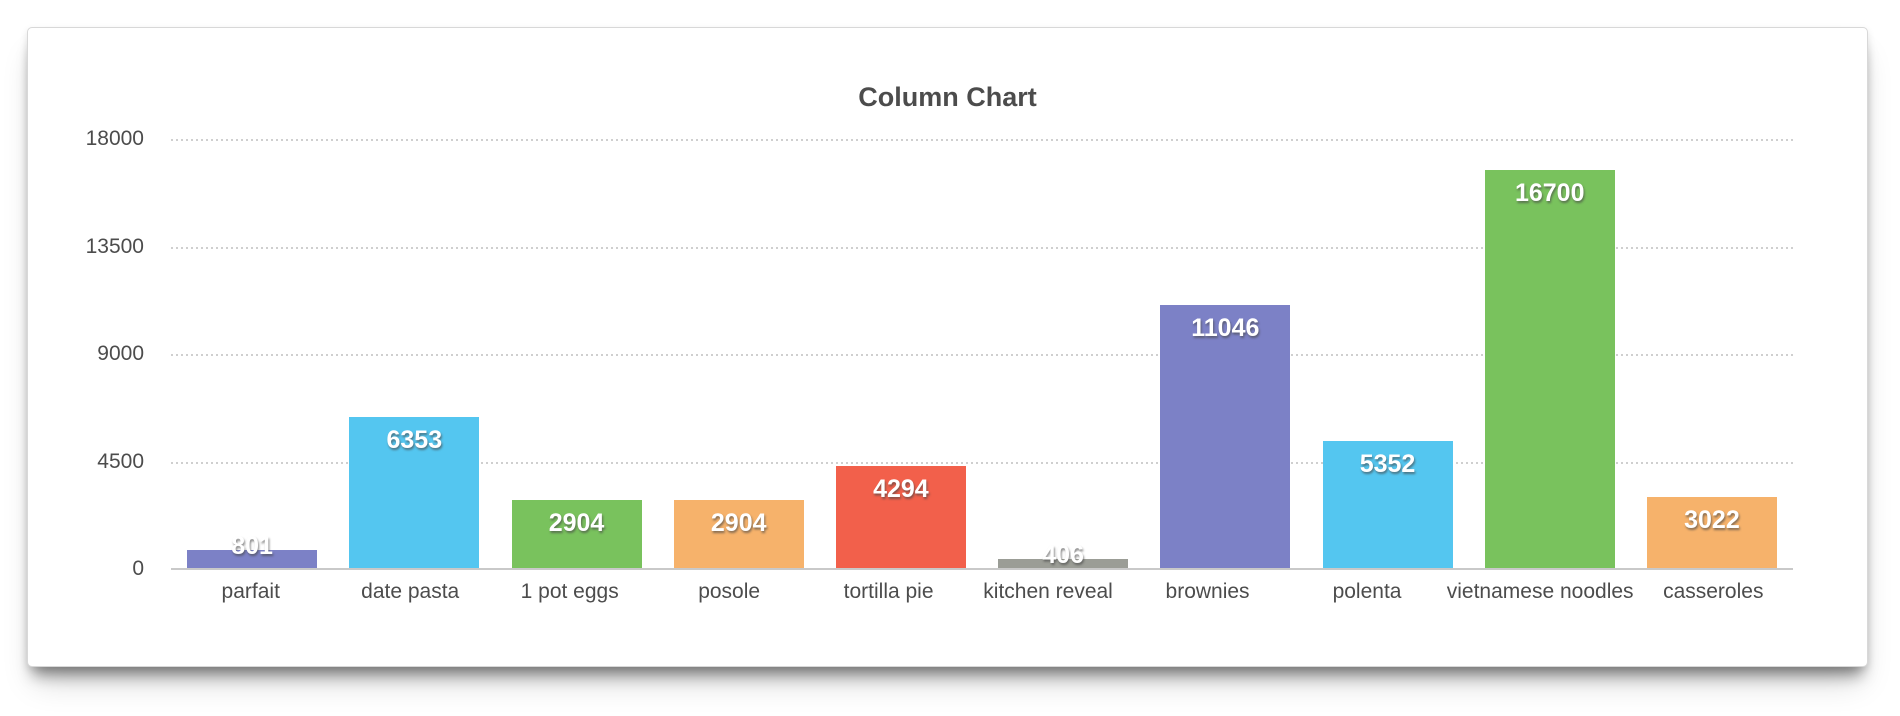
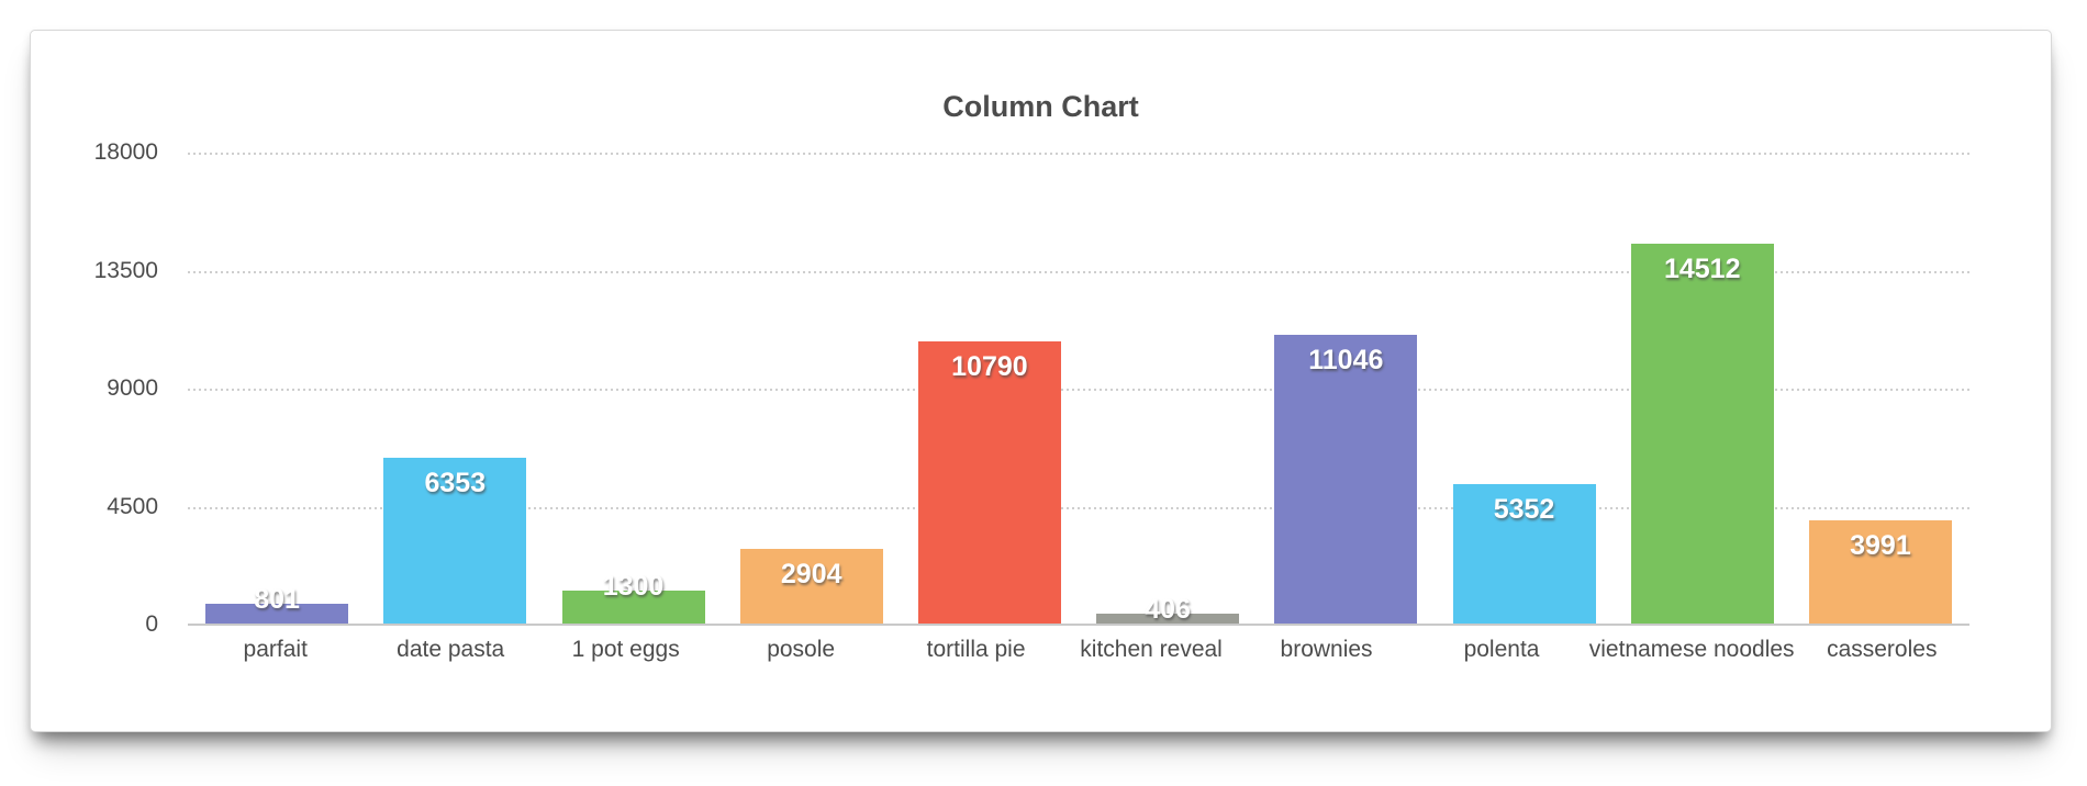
1 pot eggs: 2904 -> 1300
tortilla pie: 4294 -> 10790
vietnamese noodles: 16700 -> 14512
casseroles: 3022 -> 3991
